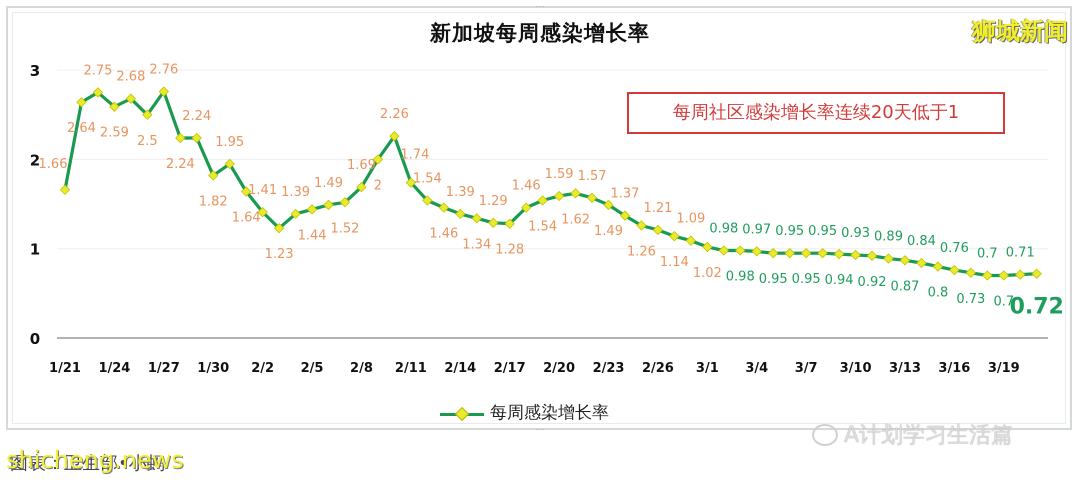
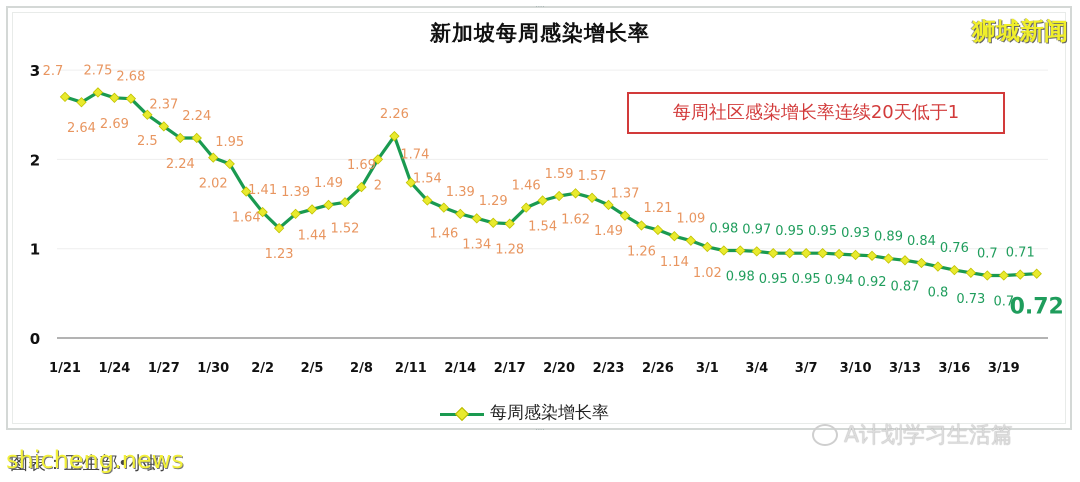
1/21: 1.66 -> 2.7
1/24: 2.59 -> 2.69
1/27: 2.76 -> 2.37
1/30: 1.82 -> 2.02
